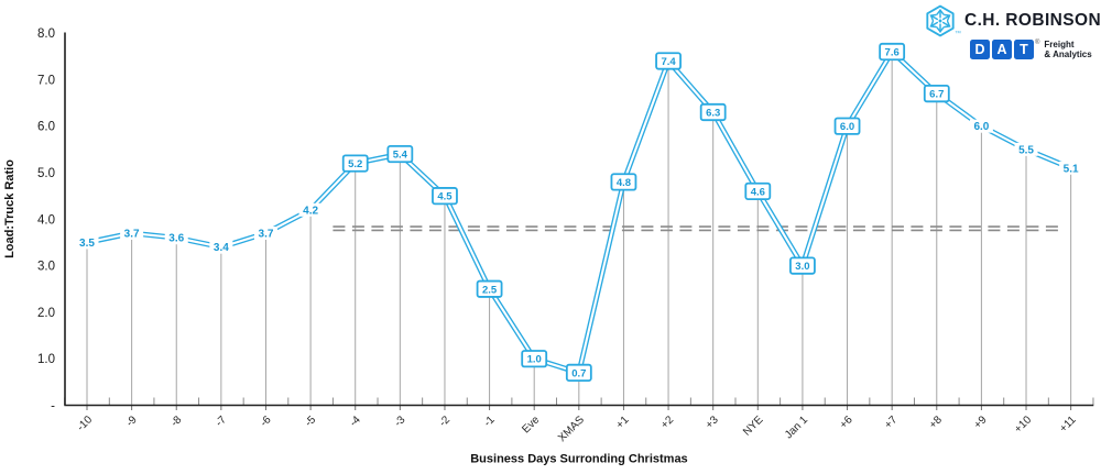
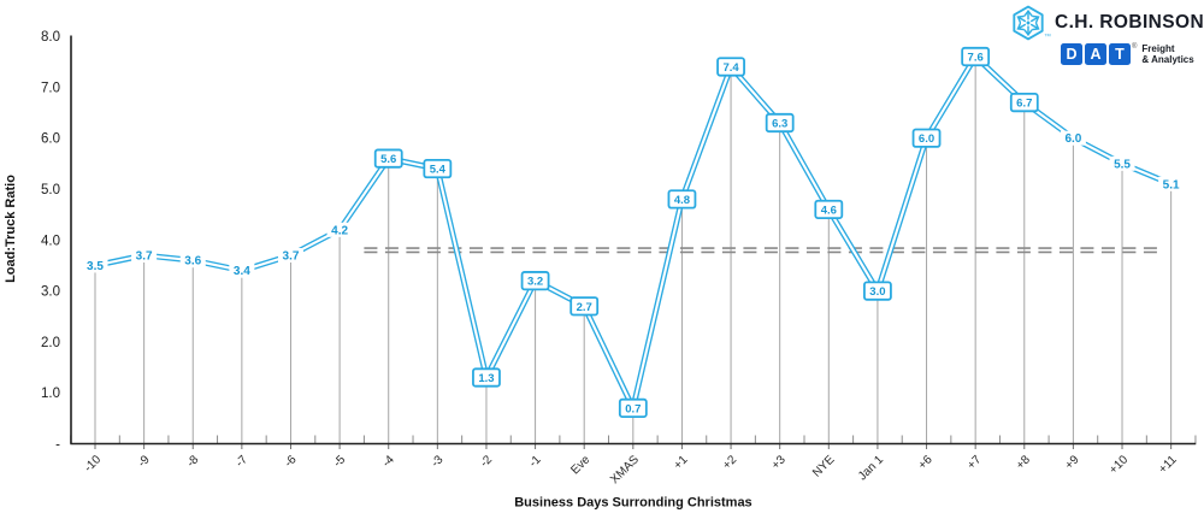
-4: 5.2 -> 5.6
-2: 4.5 -> 1.3
-1: 2.5 -> 3.2
Eve: 1.0 -> 2.7
